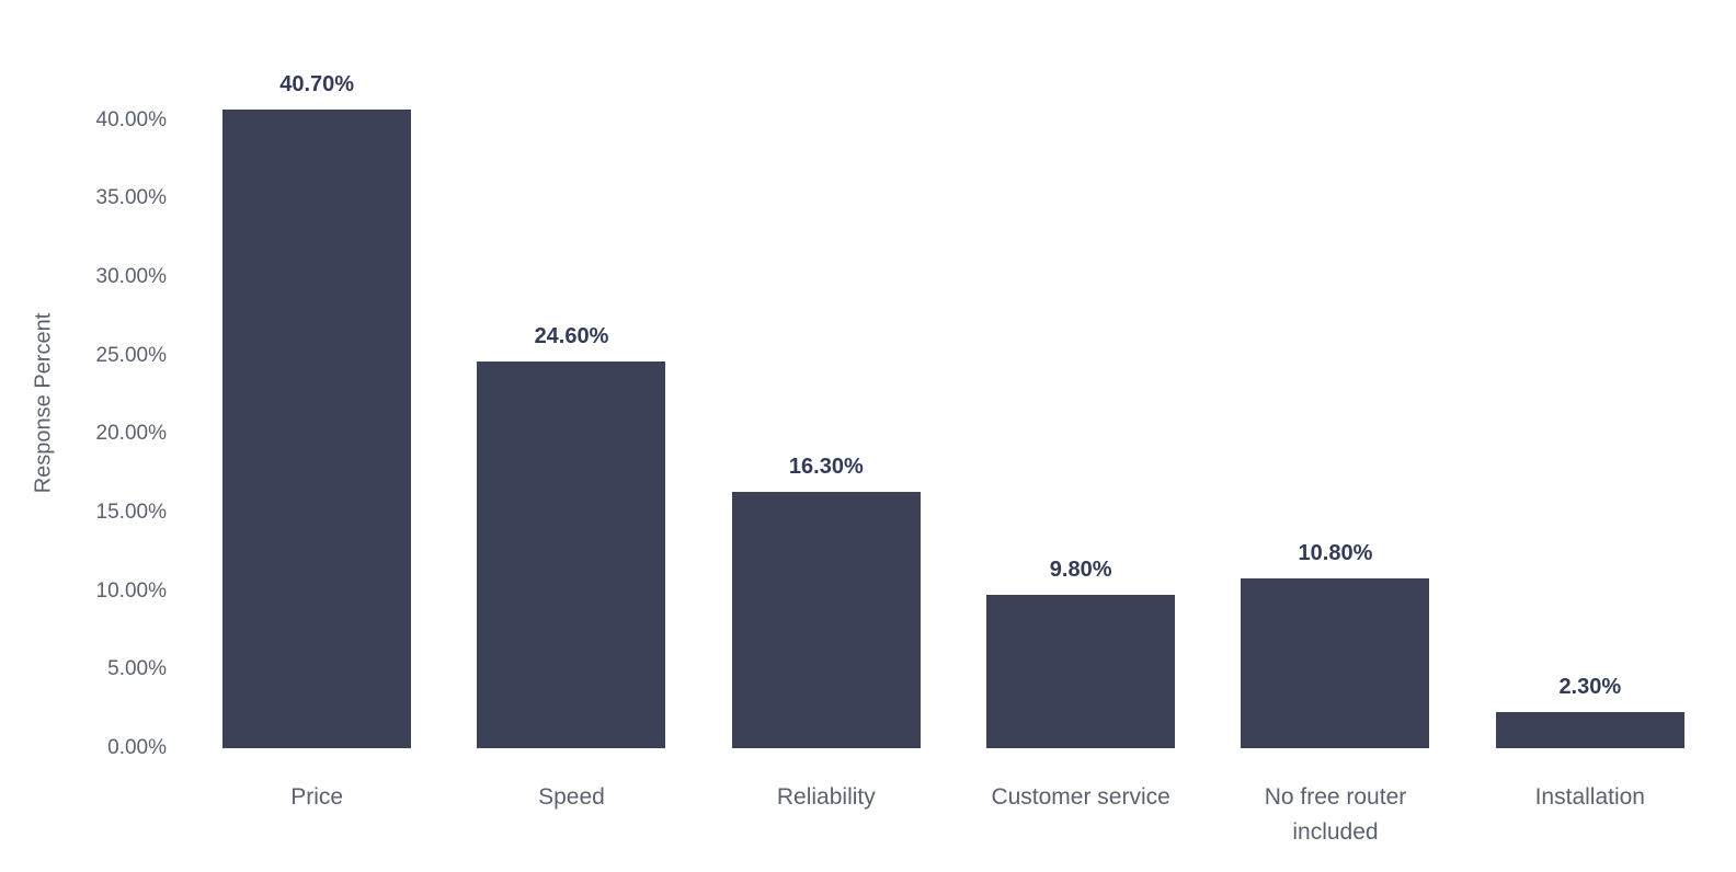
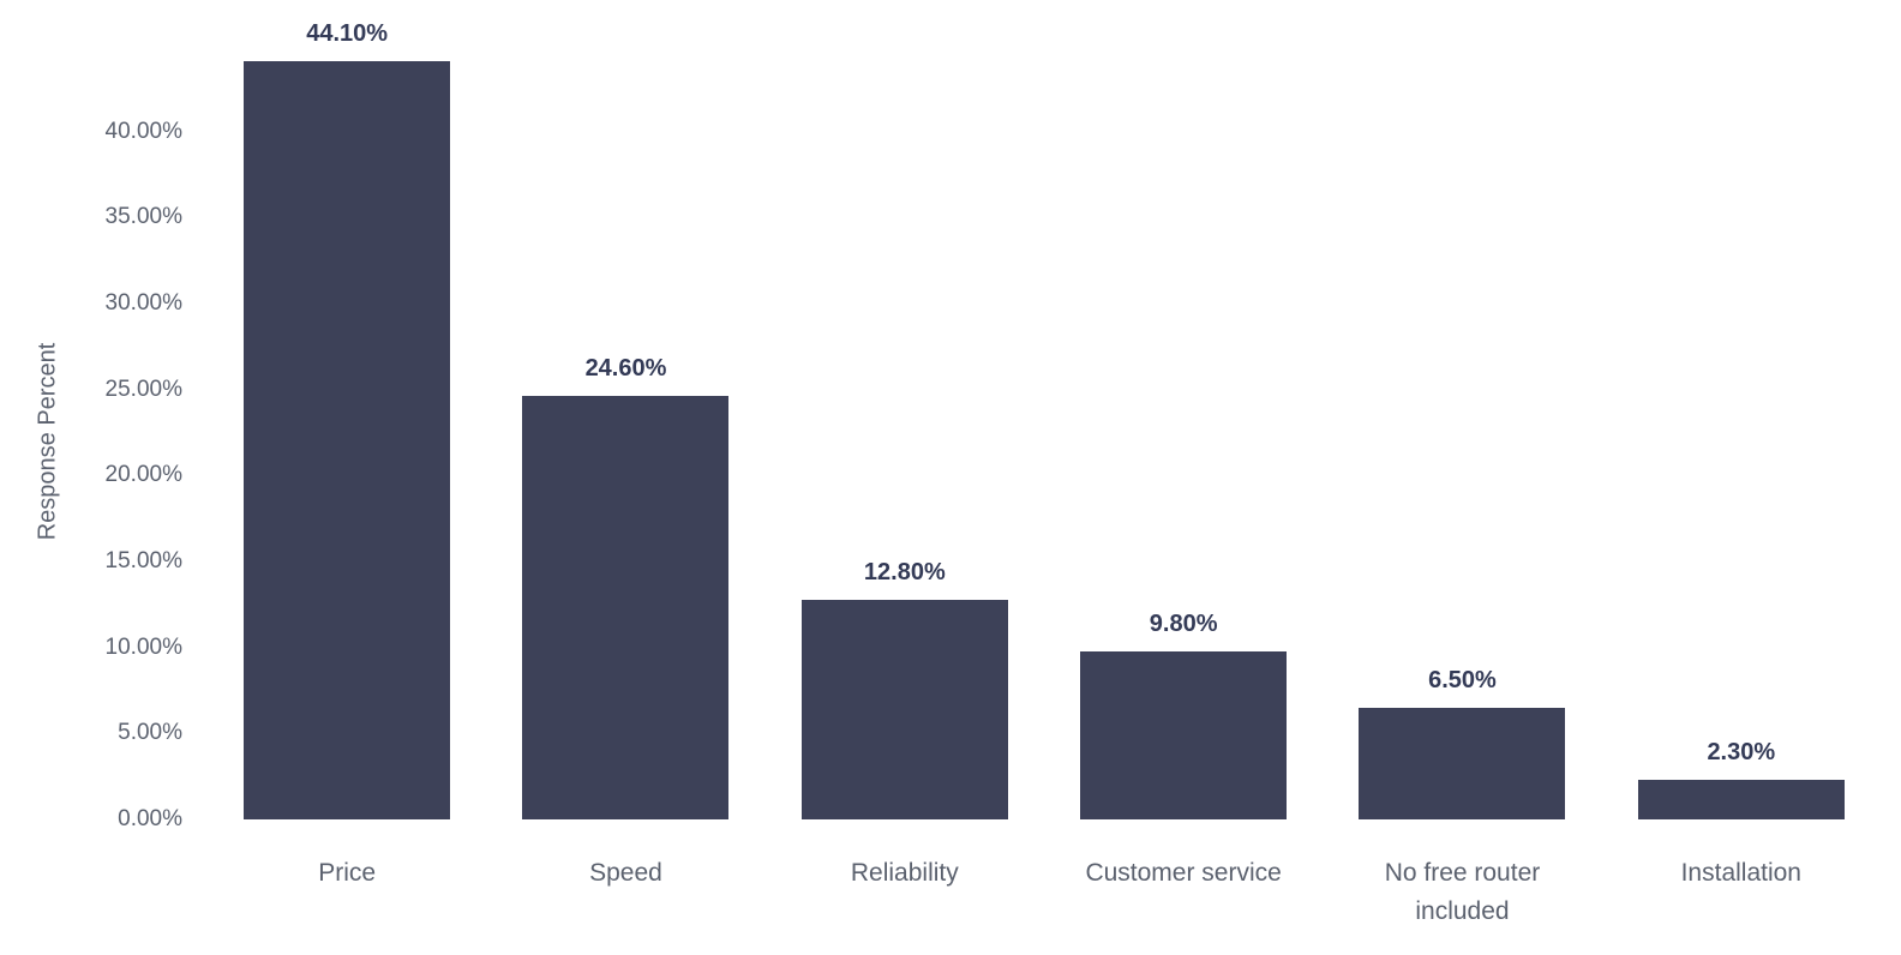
Price: 40.70% -> 44.10%
Reliability: 16.30% -> 12.80%
No free router included: 10.80% -> 6.50%
